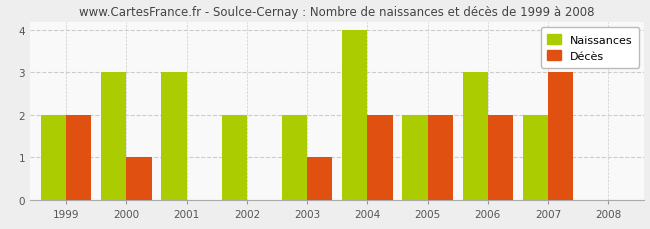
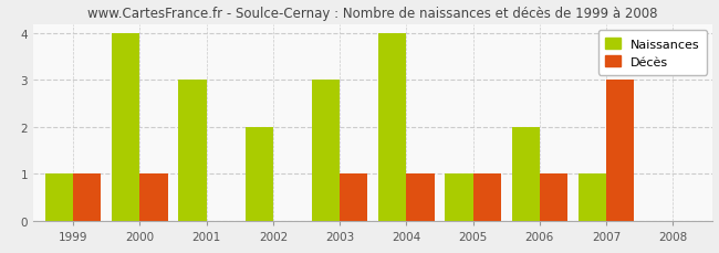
Naissances/1999: 2 -> 1
Décès/1999: 2 -> 1
Naissances/2000: 3 -> 4
Naissances/2003: 2 -> 3
Décès/2004: 2 -> 1
Naissances/2005: 2 -> 1
Décès/2005: 2 -> 1
Naissances/2006: 3 -> 2
Décès/2006: 2 -> 1
Naissances/2007: 2 -> 1
